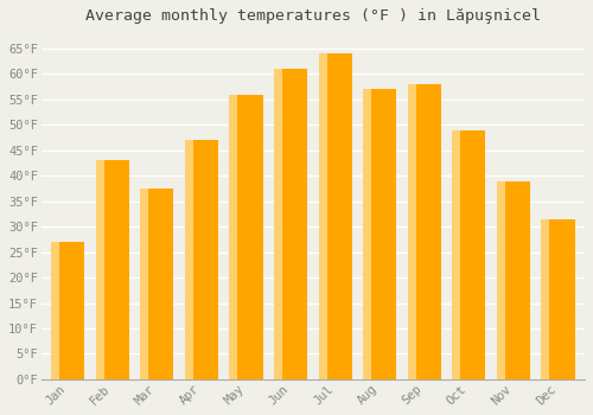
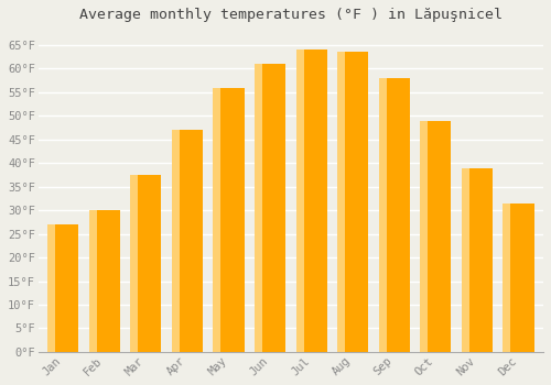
Feb: 43.0°F -> 30.0°F
Aug: 57.0°F -> 63.5°F
